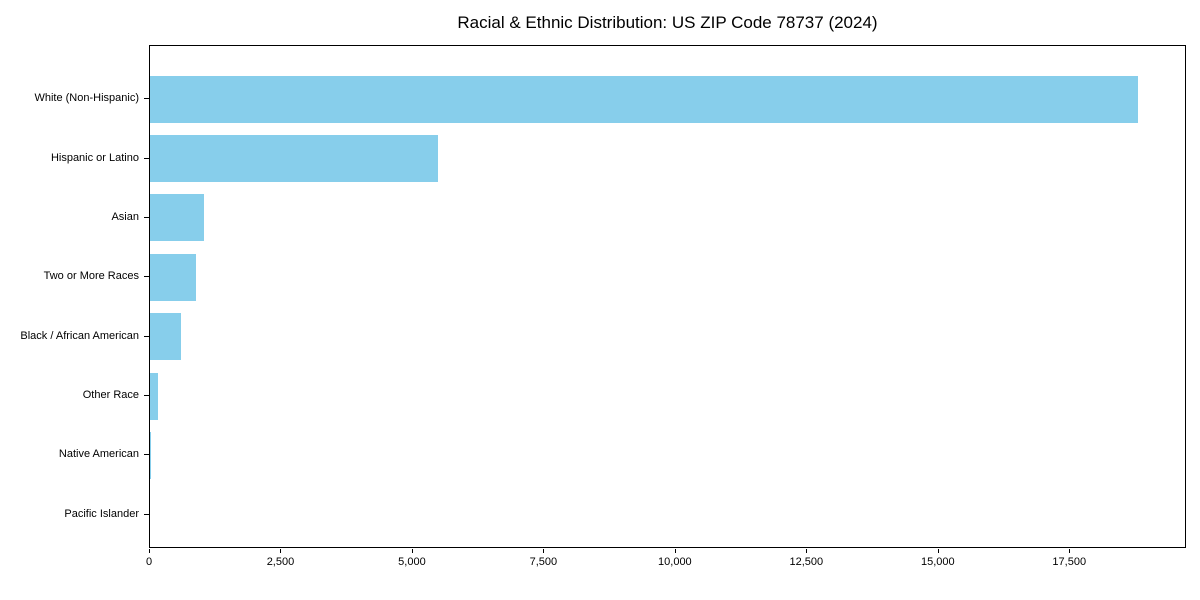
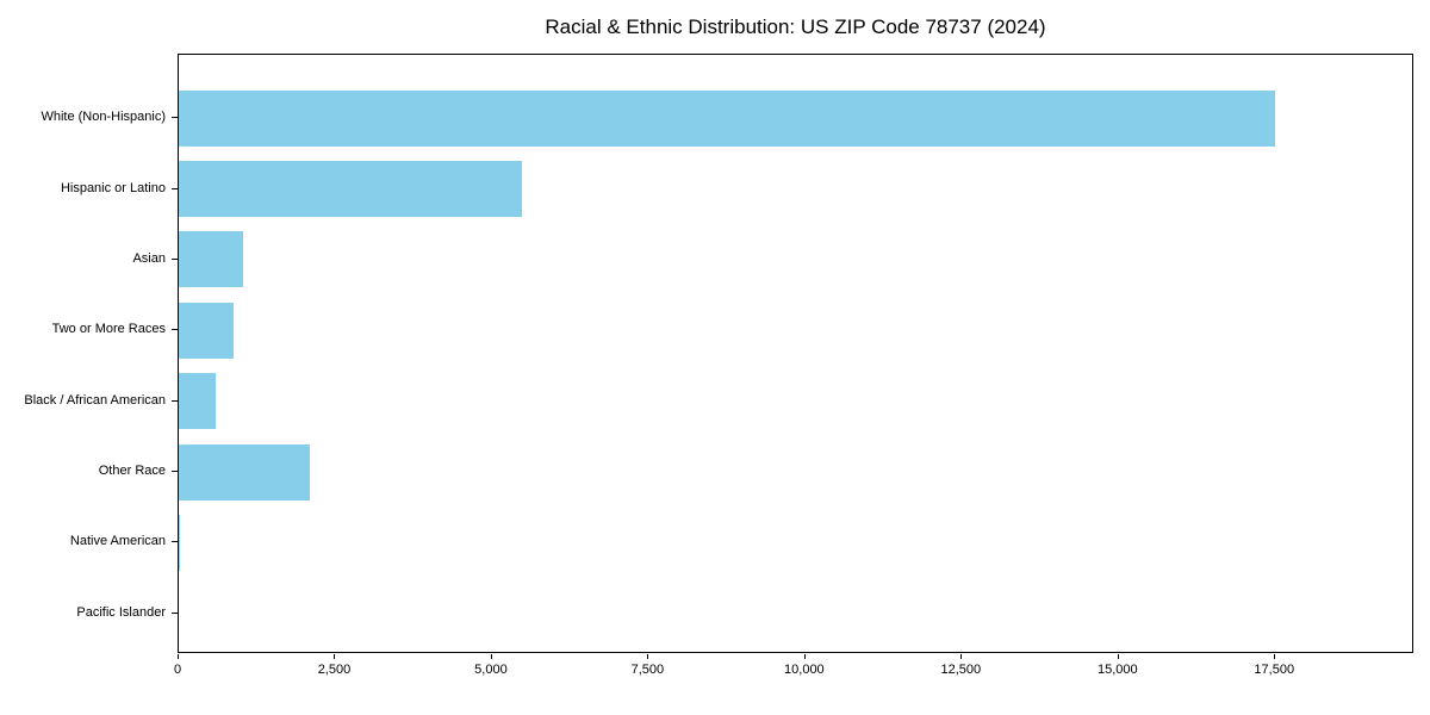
White (Non-Hispanic): 18800 -> 17500
Other Race: 100 -> 2100
